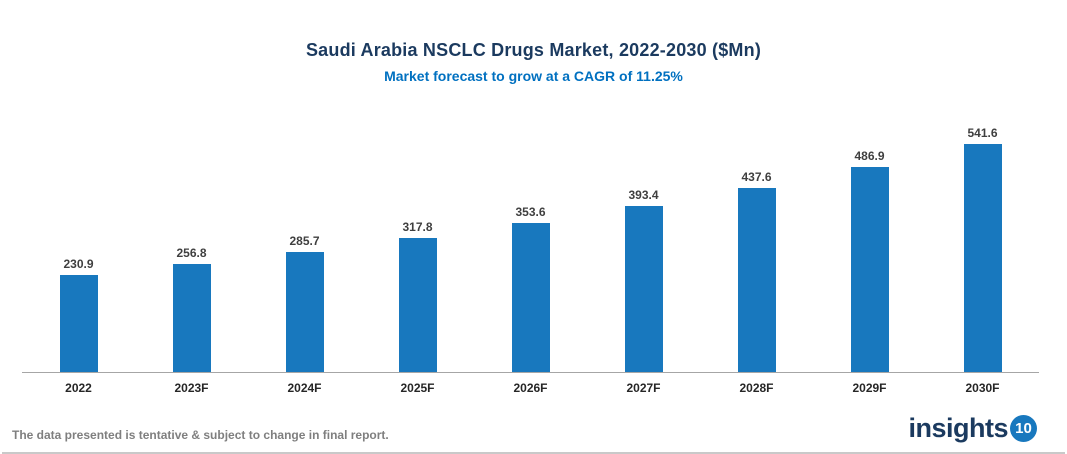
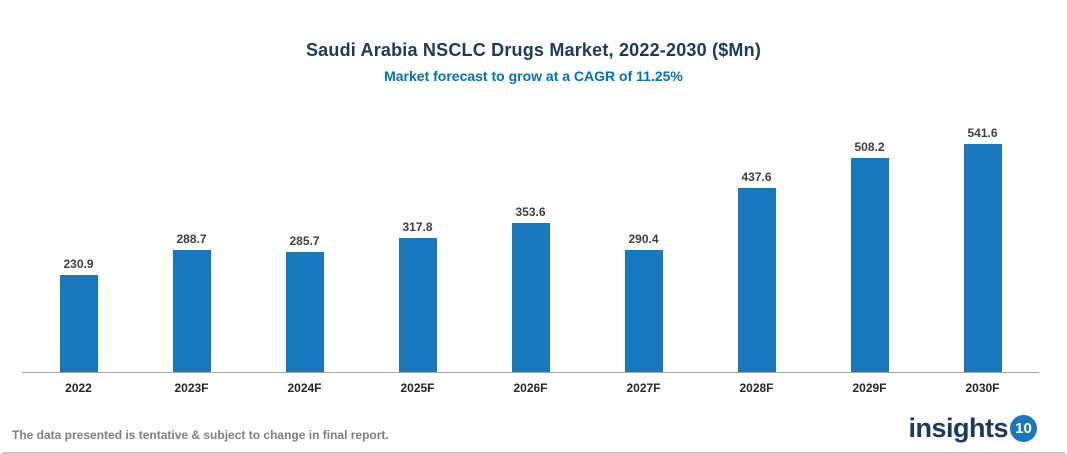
2023F: 256.8 -> 288.7
2027F: 393.4 -> 290.4
2029F: 486.9 -> 508.2
